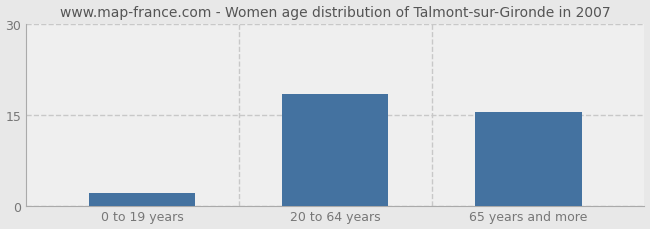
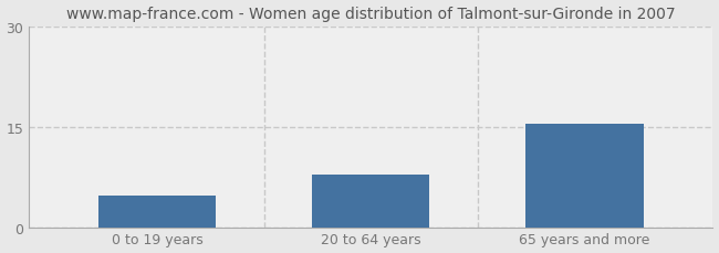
0 to 19 years: 2.0 -> 4.8
20 to 64 years: 18.5 -> 7.8
